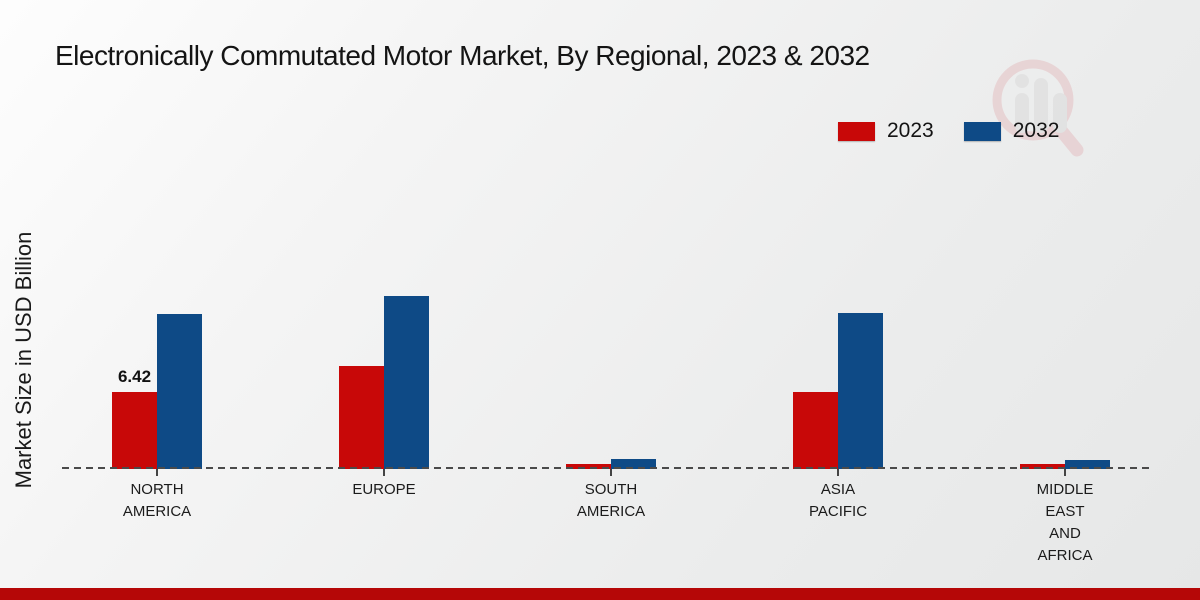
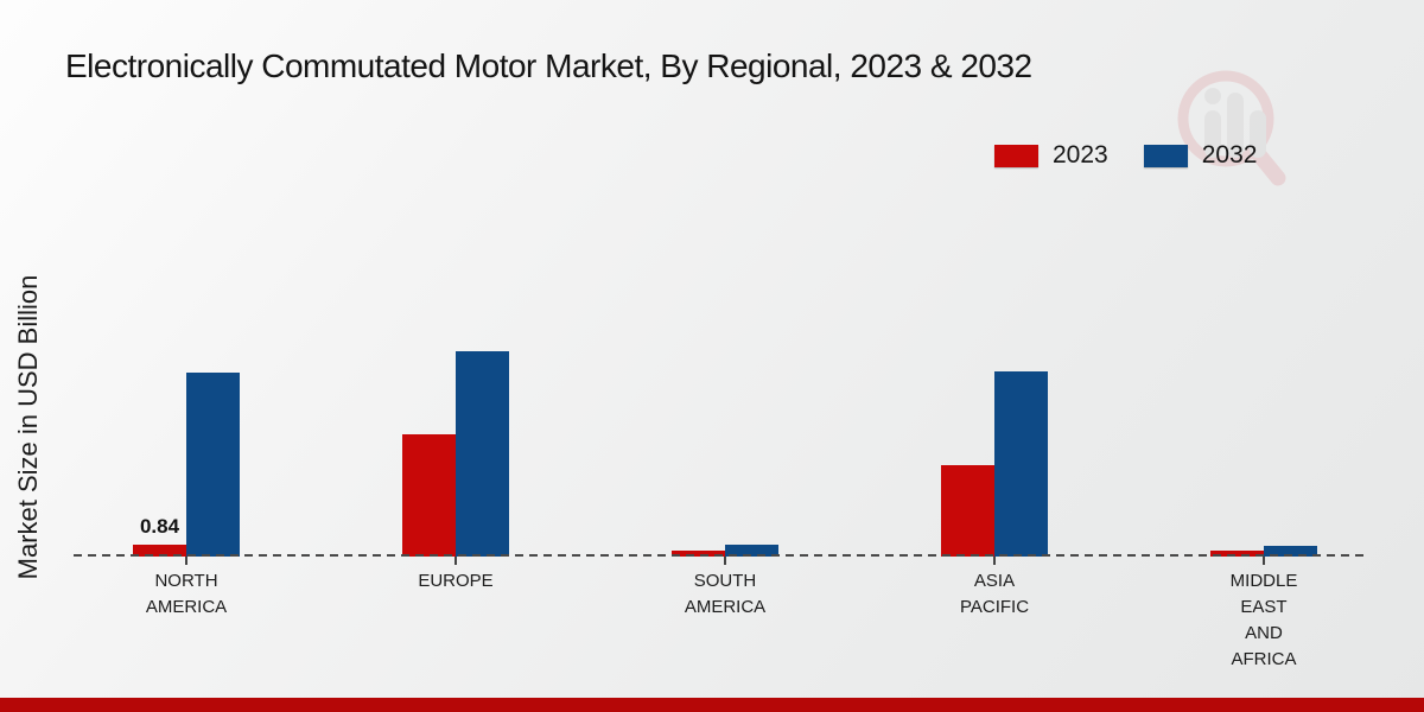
2023/NORTH AMERICA: 6.42 -> 0.84
